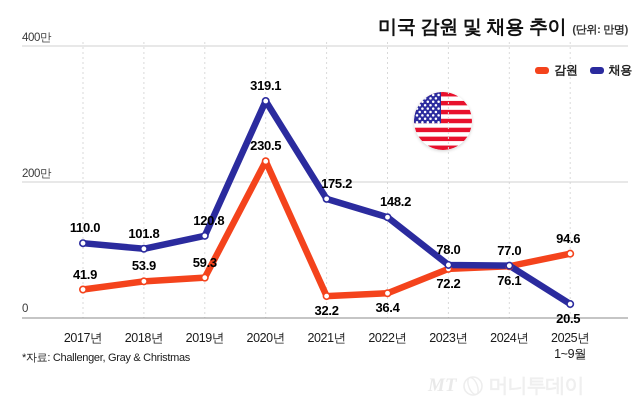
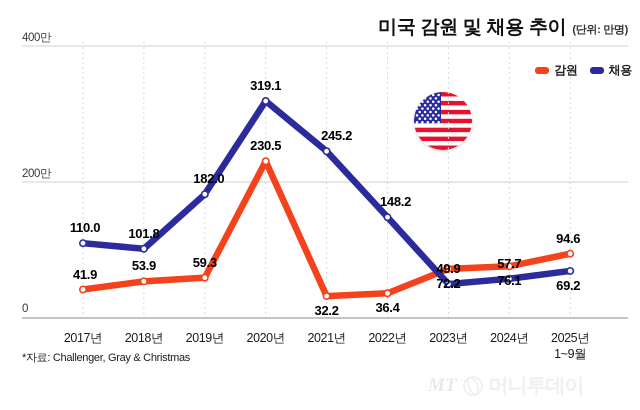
채용/2019년: 120.8 -> 182.0
채용/2021년: 175.2 -> 245.2
채용/2023년: 78.0 -> 49.9
채용/2024년: 77.0 -> 57.7
채용/2025년: 20.5 -> 69.2
